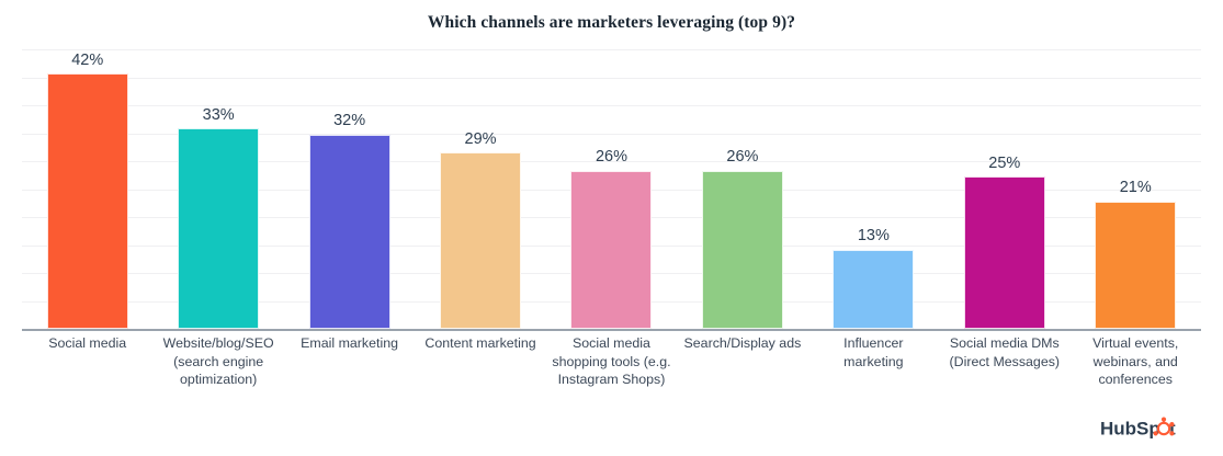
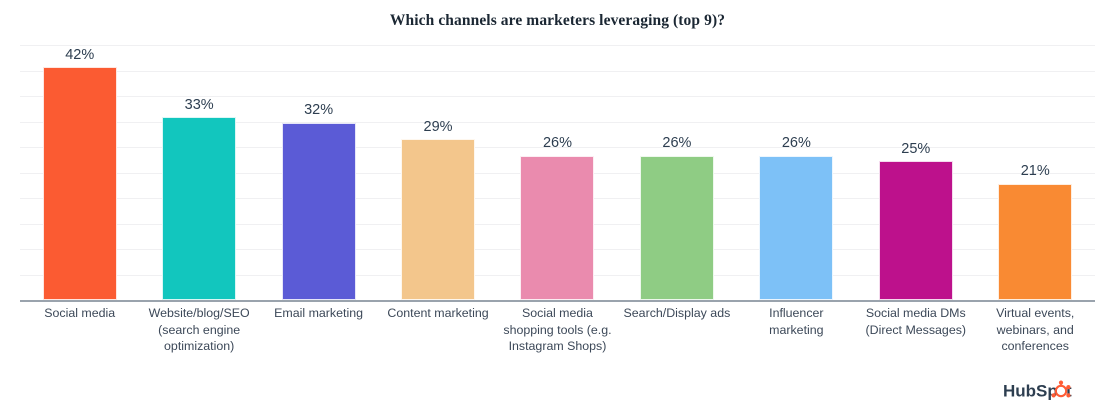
Influencer marketing: 13% -> 26%
